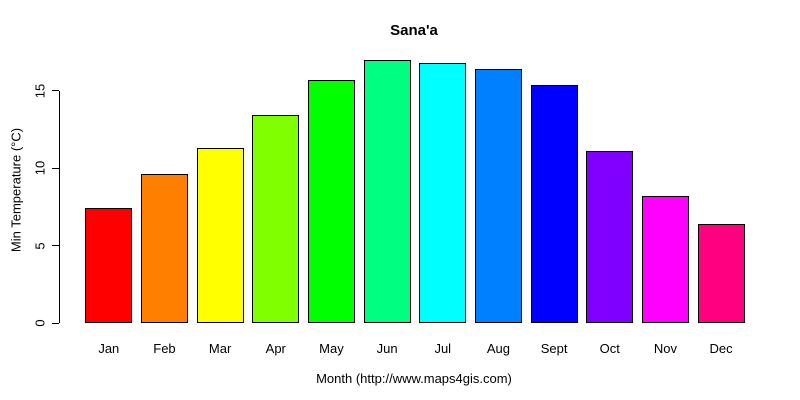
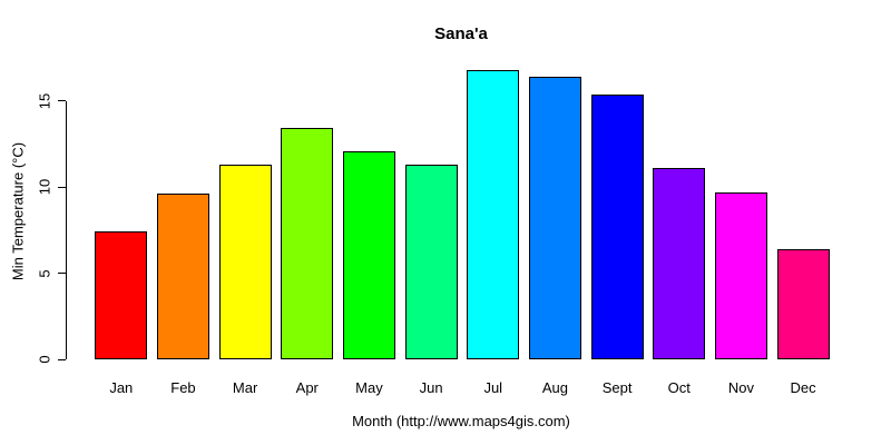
May: 15.7 -> 12.1
Jun: 17.0 -> 11.3
Nov: 8.2 -> 9.7
